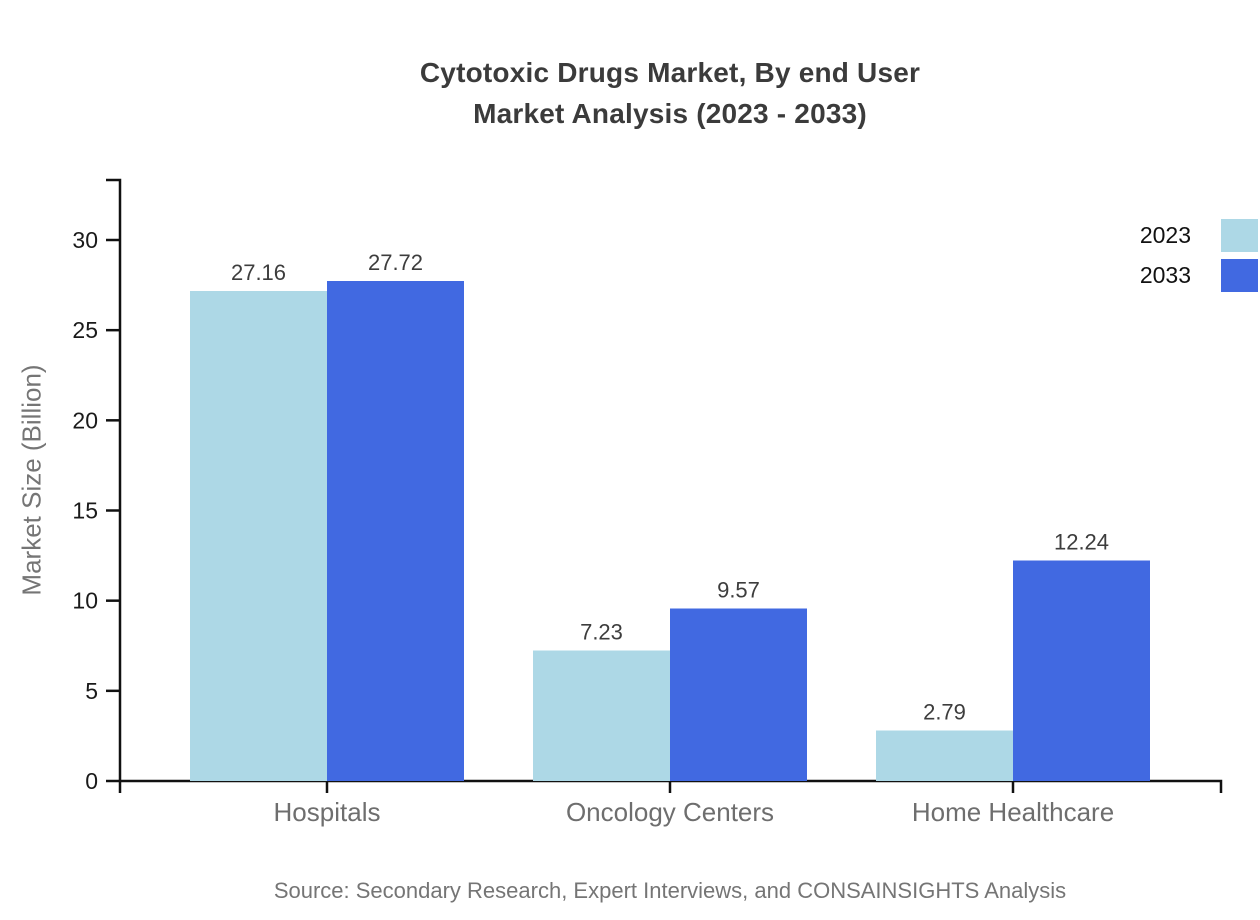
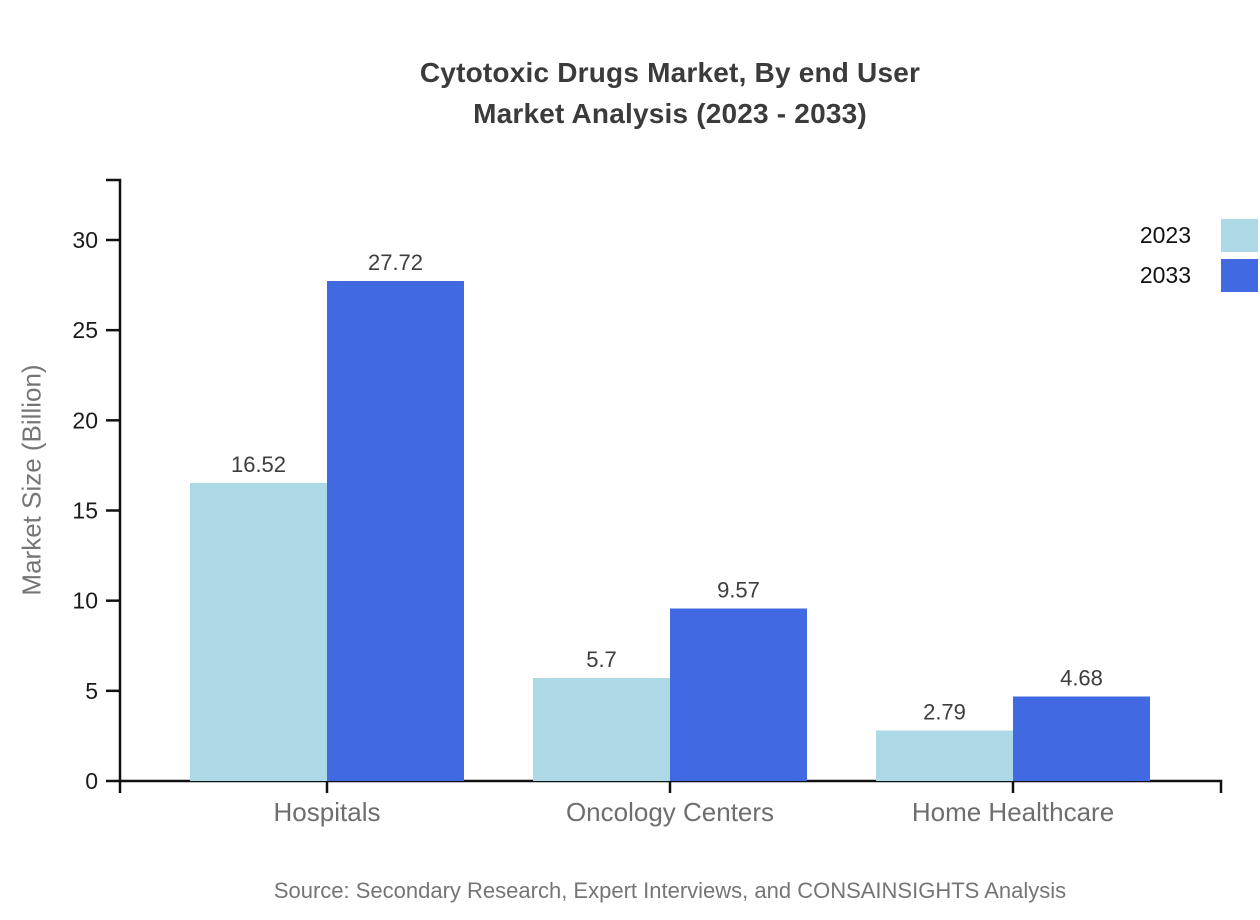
2023/Hospitals: 27.16 -> 16.52
2023/Oncology Centers: 7.23 -> 5.7
2033/Home Healthcare: 12.24 -> 4.68
